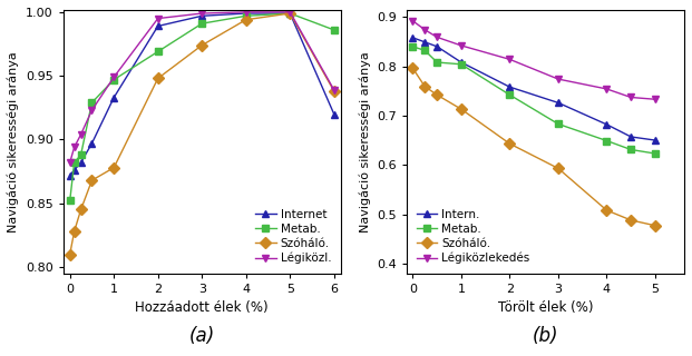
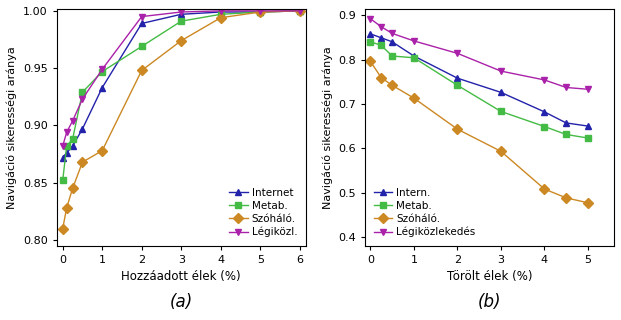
Internet/6: 0.920 -> 1.000
Metab./6: 0.986 -> 1.000
Szóháló./6: 0.938 -> 1.000
Légiközl./6: 0.939 -> 1.000
